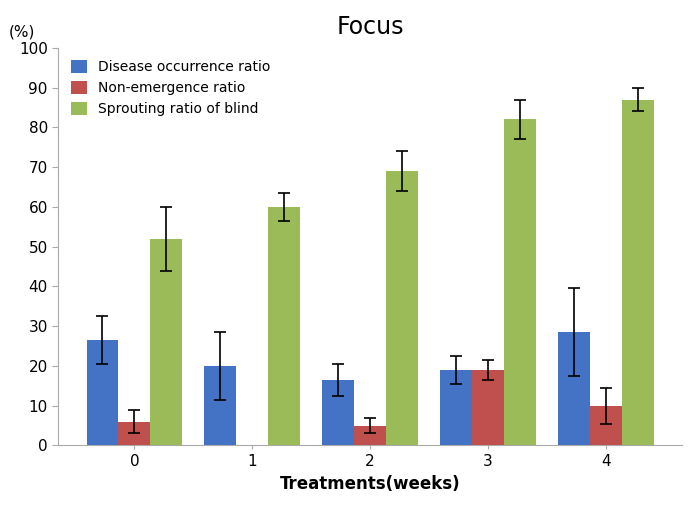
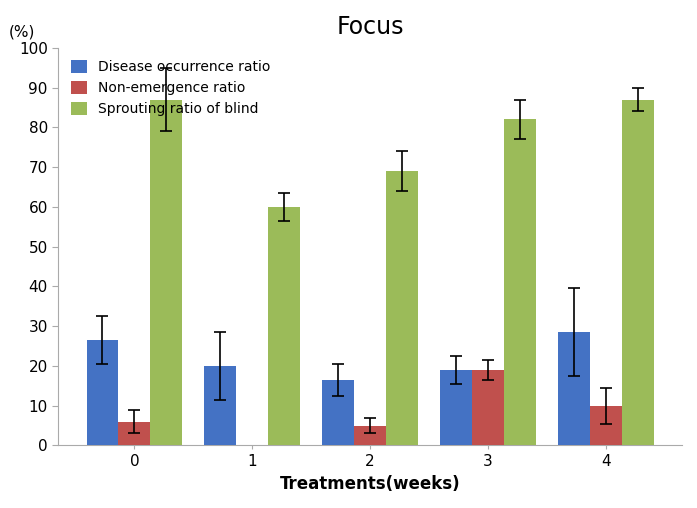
Sprouting ratio of blind/0: 52 -> 87
